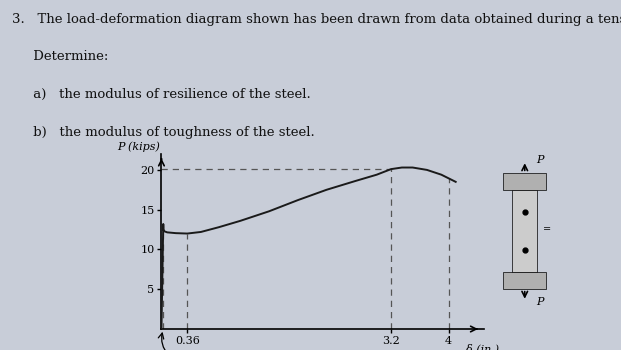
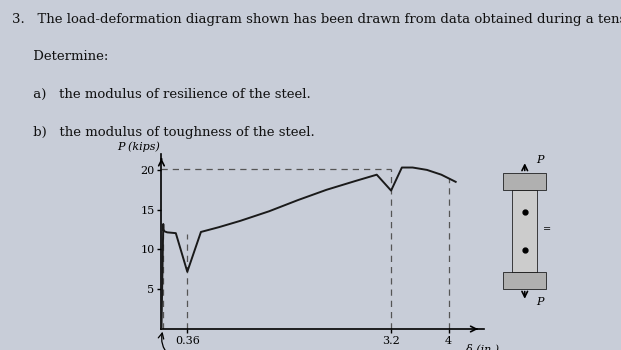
0.36: 12.0 -> 7.2
3.2: 20.1 -> 17.4
